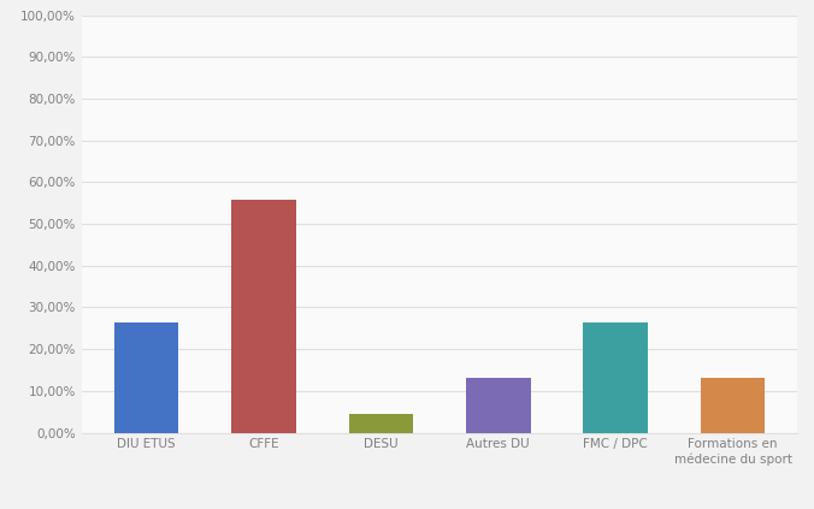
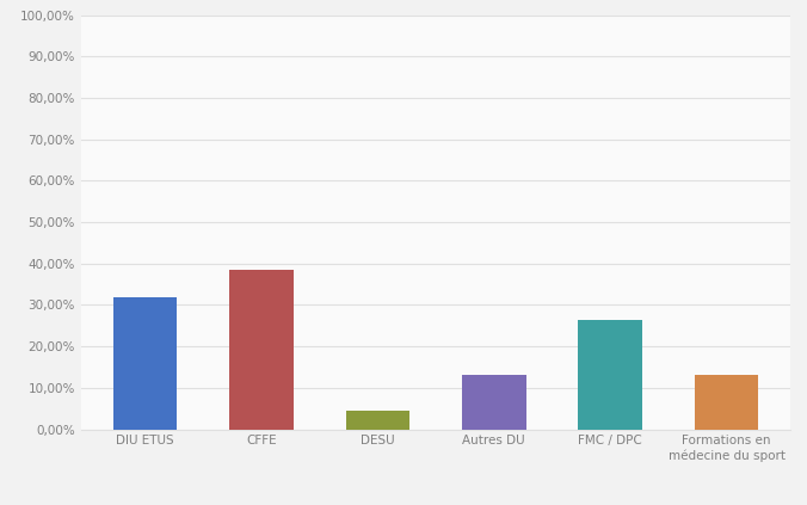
DIU ETUS: 26,5% -> 32,0%
CFFE: 55,9% -> 38,5%
